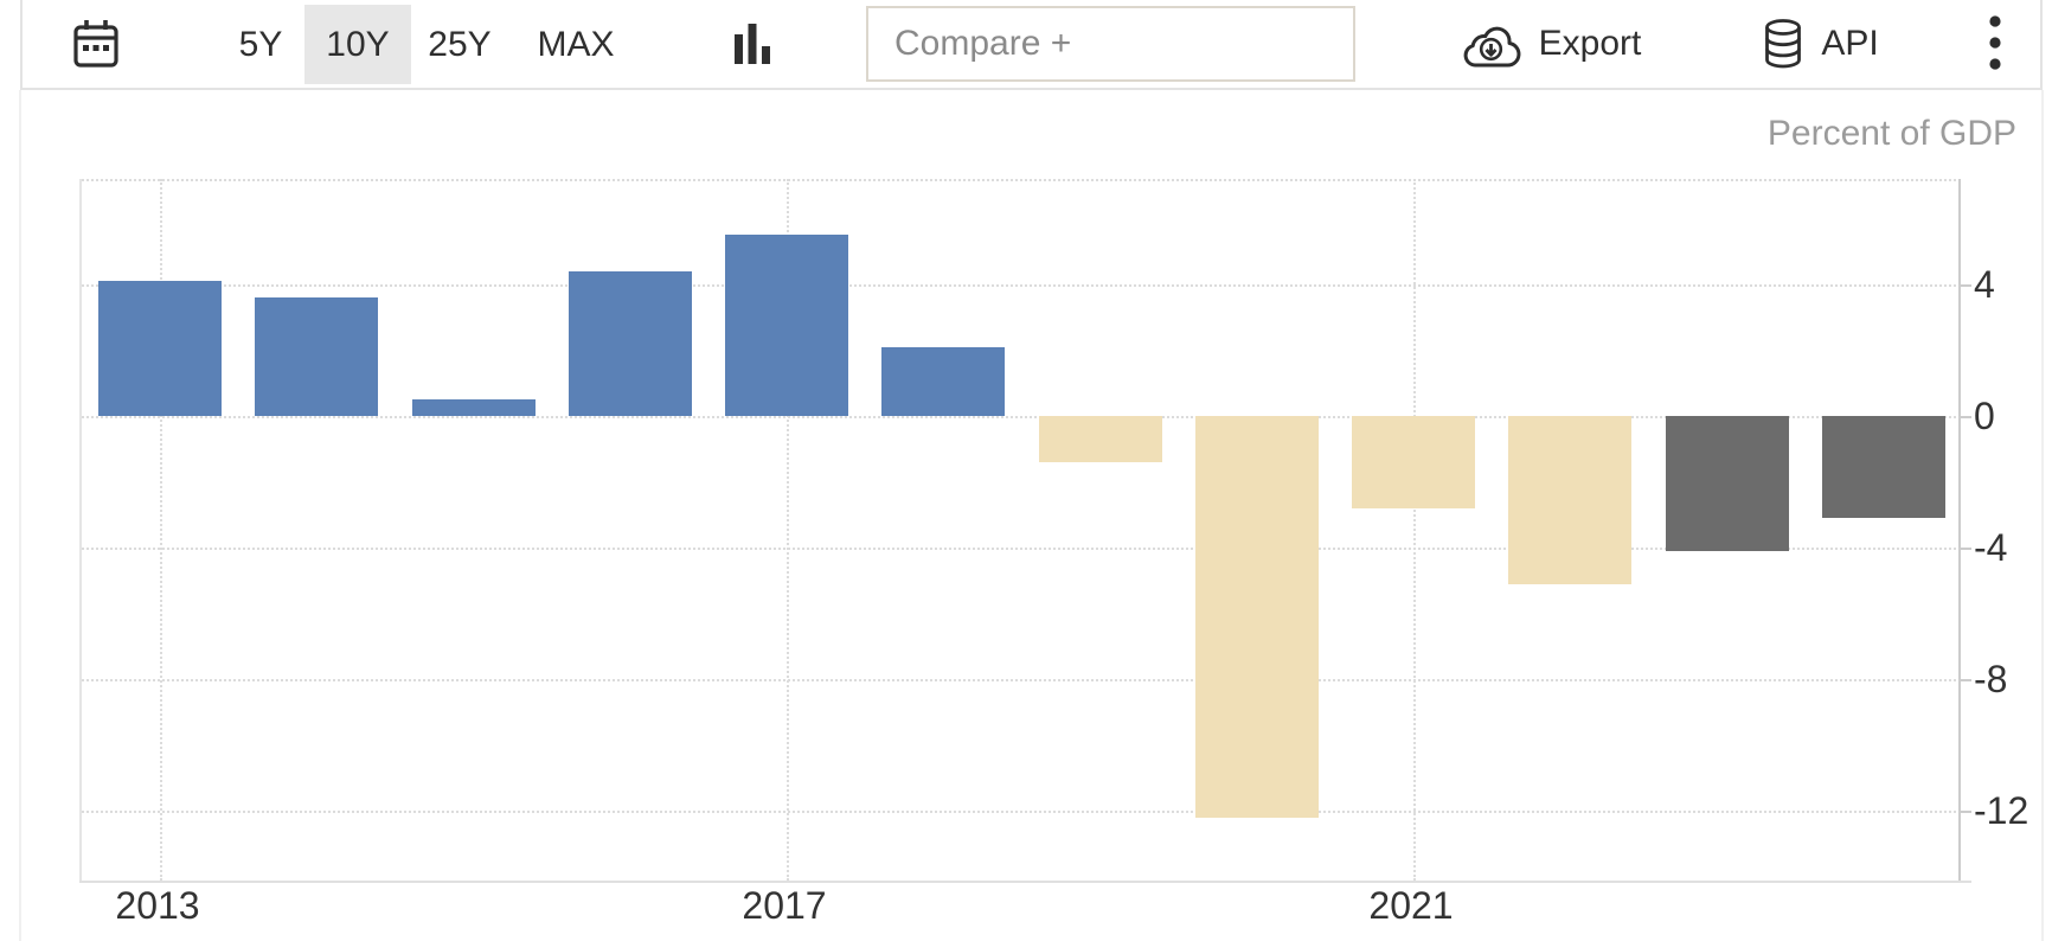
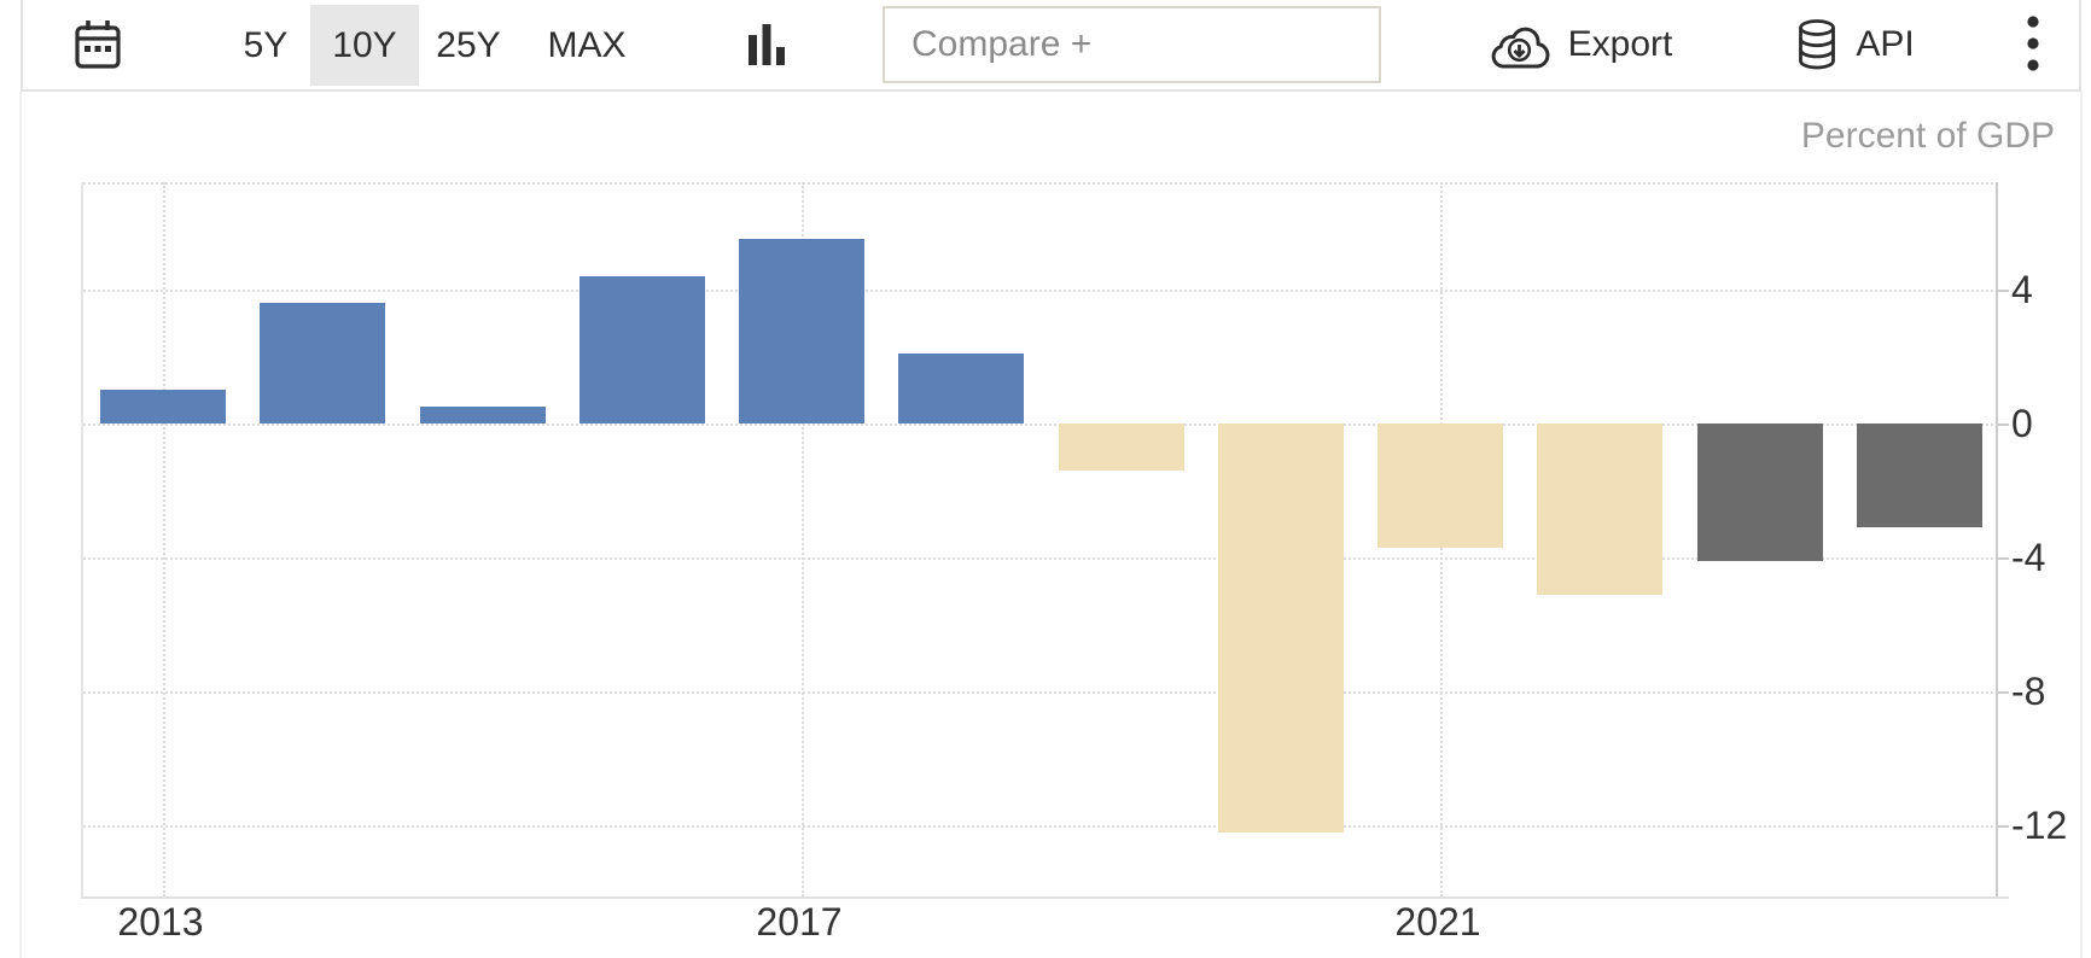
2013: 4.1 -> 1.0
2021: -2.8 -> -3.7
